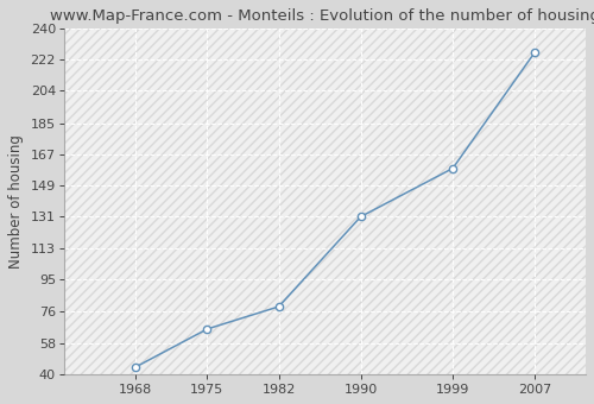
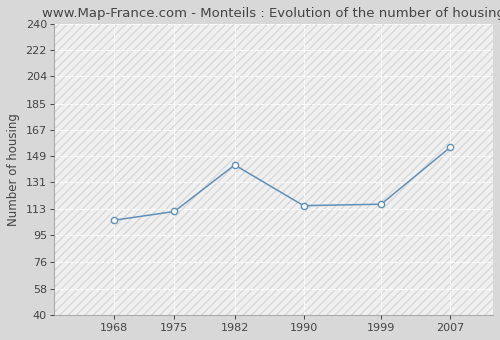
1968: 44 -> 105
1975: 66 -> 111
1982: 79 -> 143
1990: 131 -> 115
1999: 159 -> 116
2007: 226 -> 155
